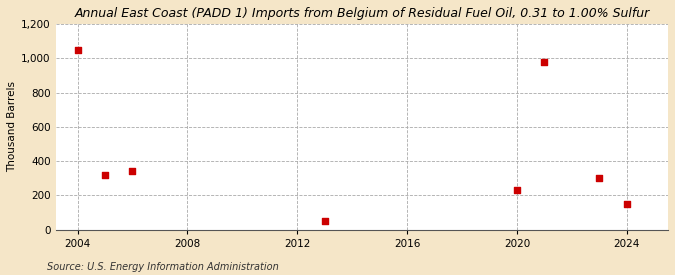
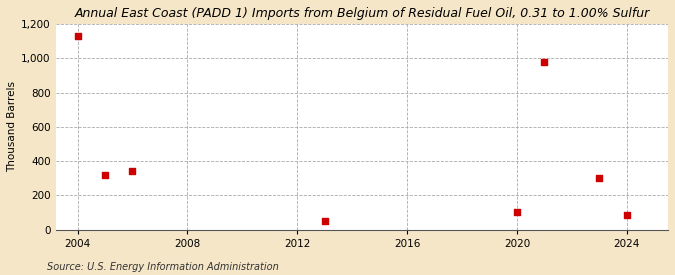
2004: 1,050 -> 1,130
2020: 230 -> 100
2024: 150 -> 80
